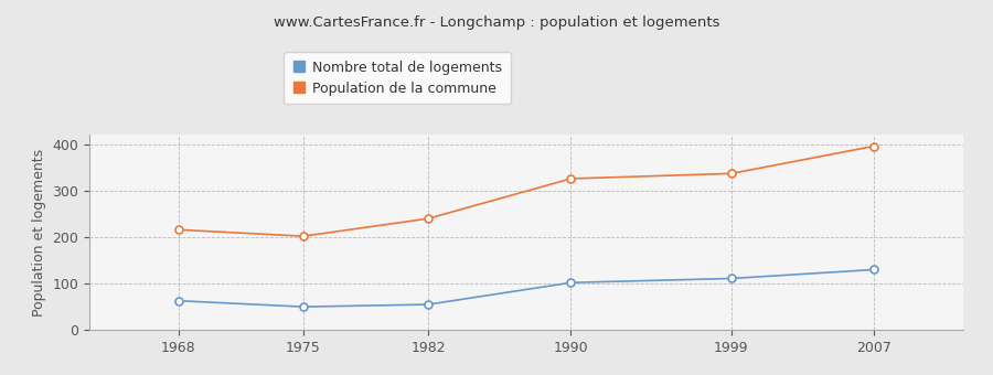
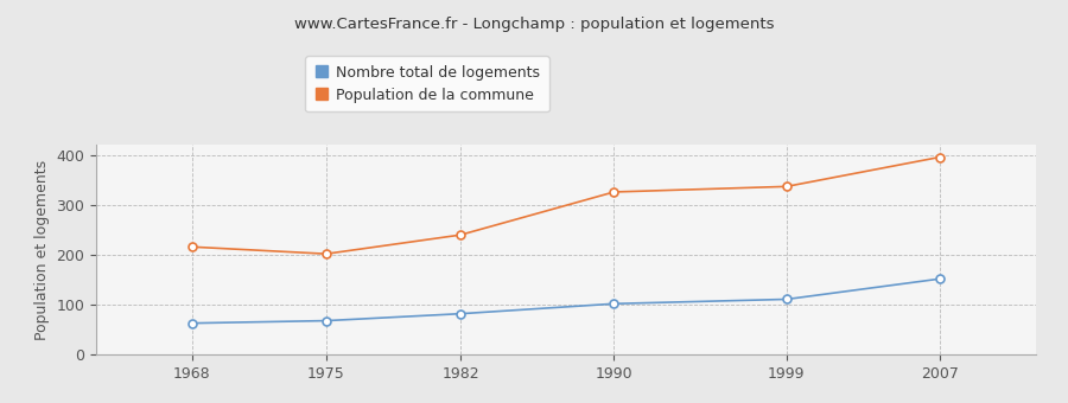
Nombre total de logements/1975: 50 -> 68
Nombre total de logements/1982: 55 -> 82
Nombre total de logements/2007: 130 -> 152
